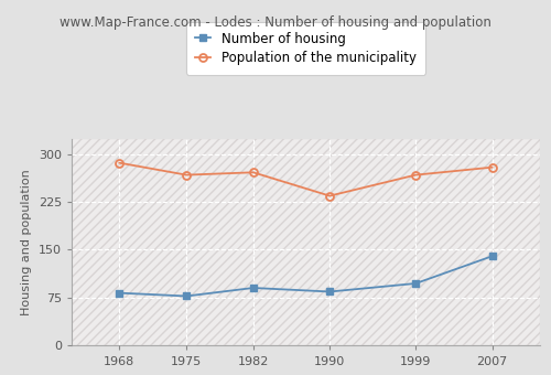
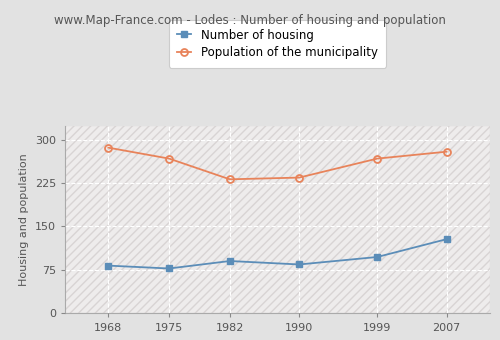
Population of the municipality/1982: 272 -> 232
Number of housing/2007: 140 -> 128
